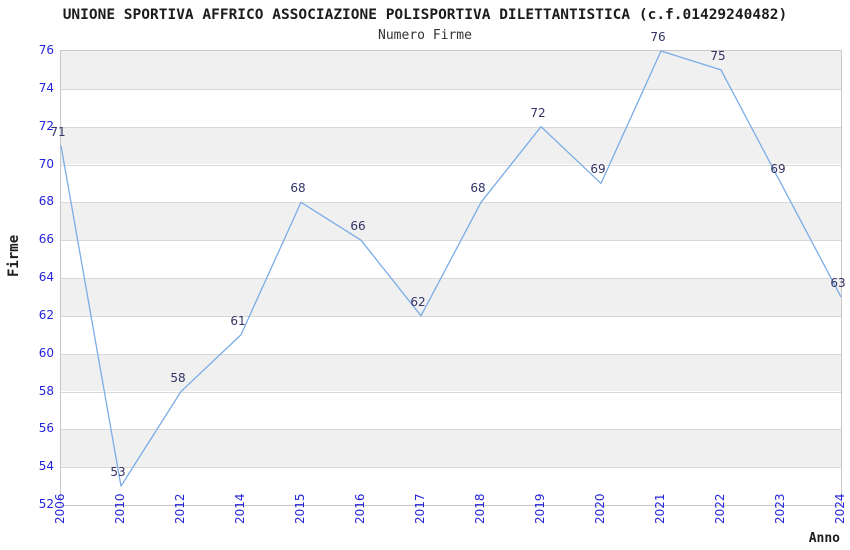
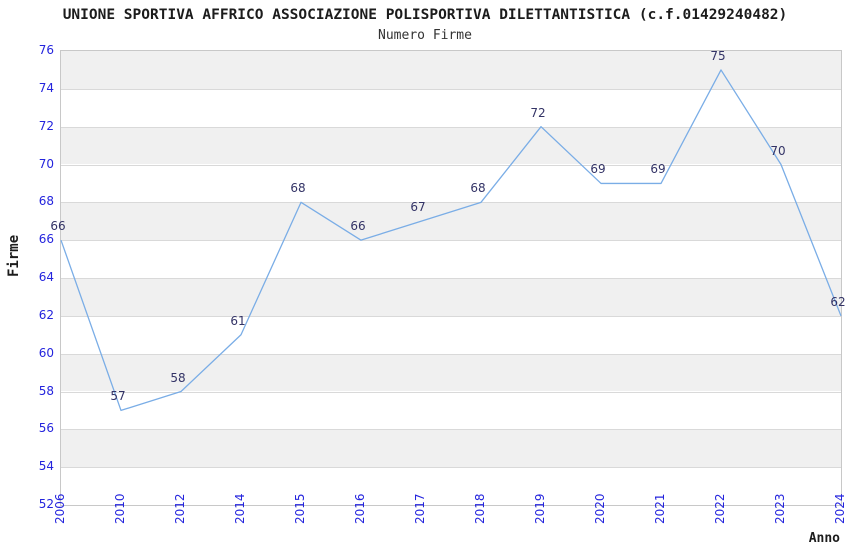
2006: 71 -> 66
2010: 53 -> 57
2017: 62 -> 67
2021: 76 -> 69
2023: 69 -> 70
2024: 63 -> 62
